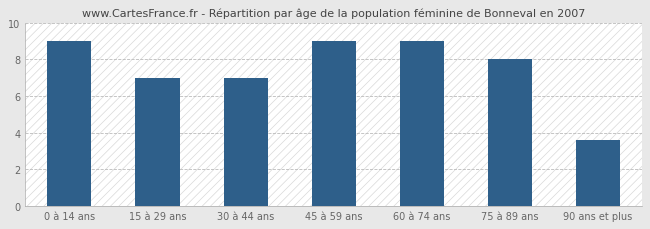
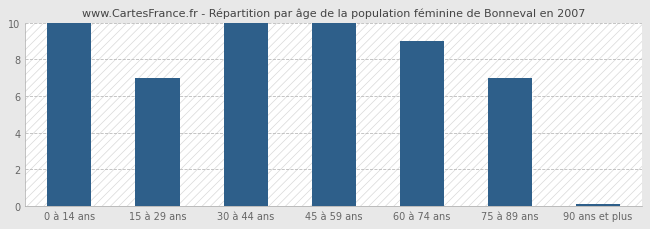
0 à 14 ans: 9.0 -> 10.0
30 à 44 ans: 7.0 -> 10.0
45 à 59 ans: 9.0 -> 10.0
75 à 89 ans: 8.0 -> 7.0
90 ans et plus: 3.6 -> 0.1
